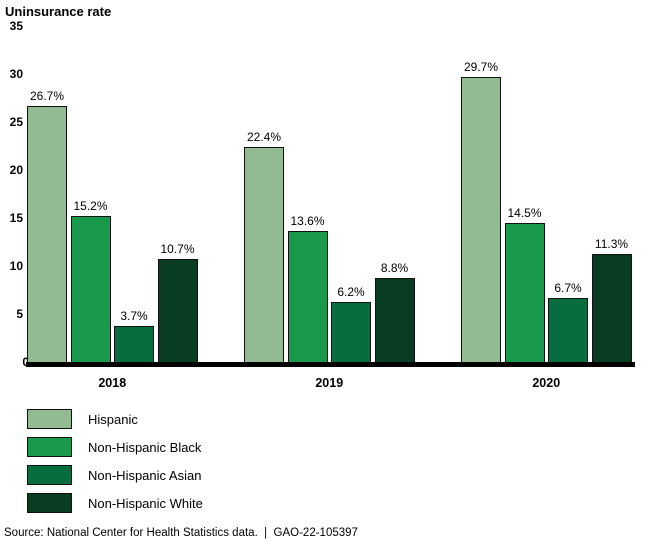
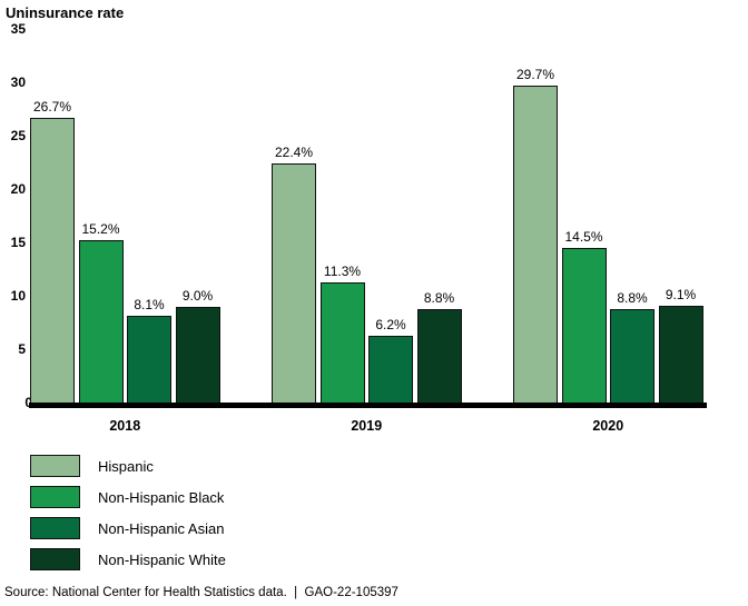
Non-Hispanic Asian/2018: 3.7% -> 8.1%
Non-Hispanic White/2018: 10.7% -> 9.0%
Non-Hispanic Black/2019: 13.6% -> 11.3%
Non-Hispanic Asian/2020: 6.7% -> 8.8%
Non-Hispanic White/2020: 11.3% -> 9.1%
